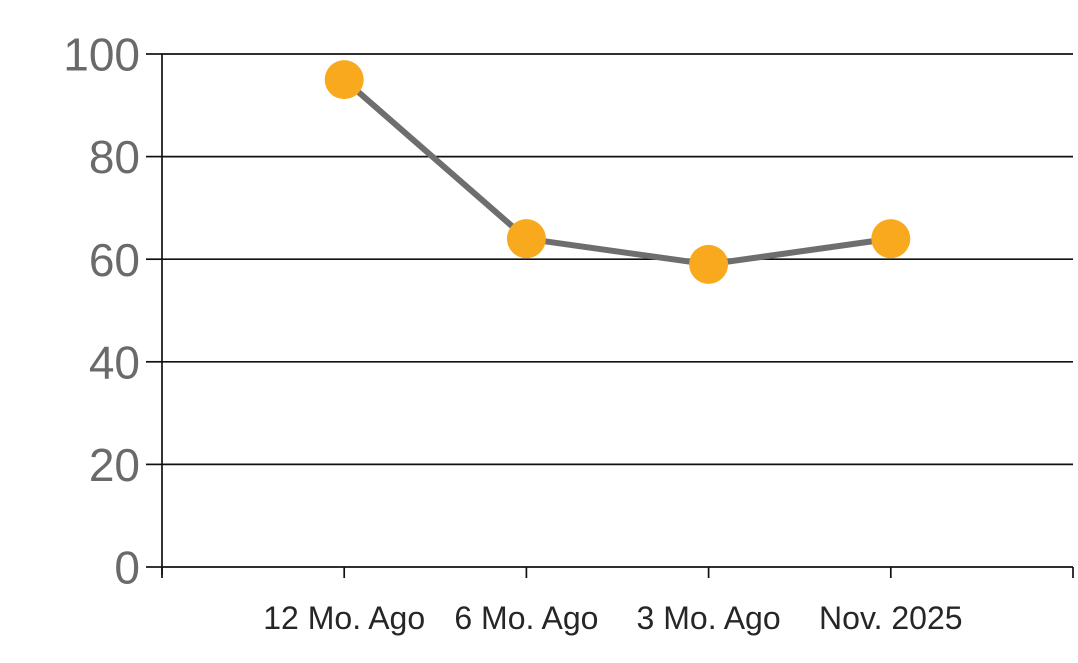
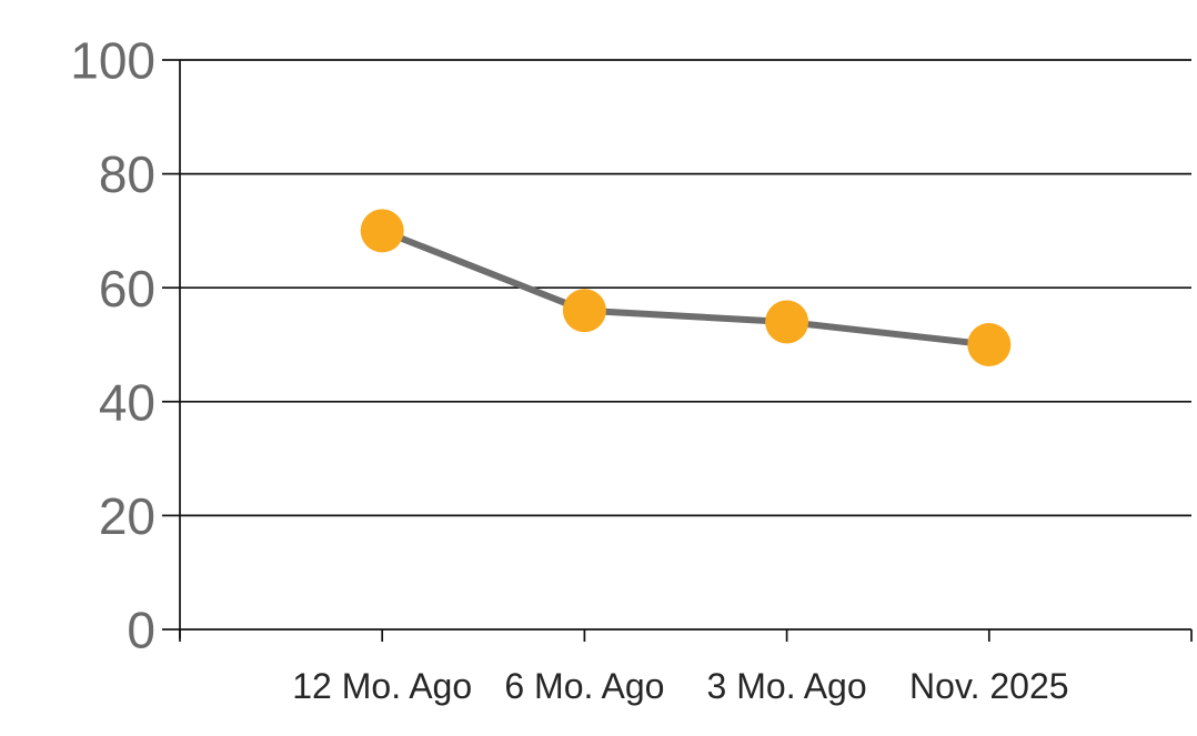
12 Mo. Ago: 95 -> 70
6 Mo. Ago: 64 -> 56
3 Mo. Ago: 59 -> 54
Nov. 2025: 64 -> 50
